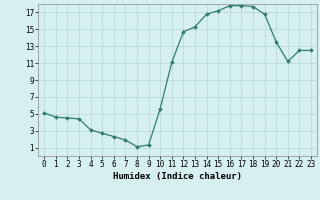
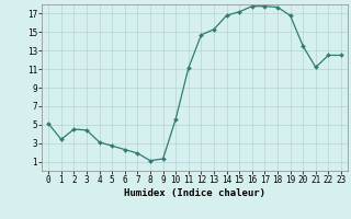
1: 4.6 -> 3.4
